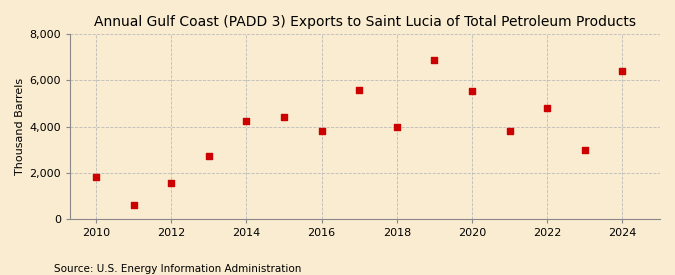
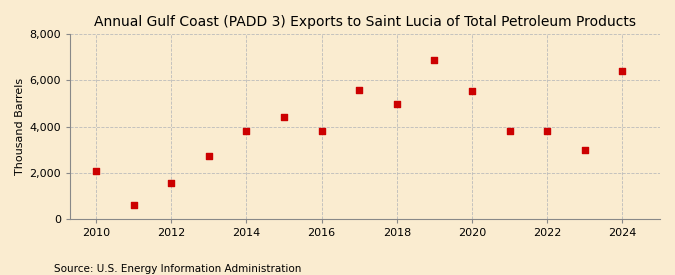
2010: 1,800 -> 2,100
2014: 4,250 -> 3,800
2018: 4,000 -> 5,000
2022: 4,800 -> 3,800
